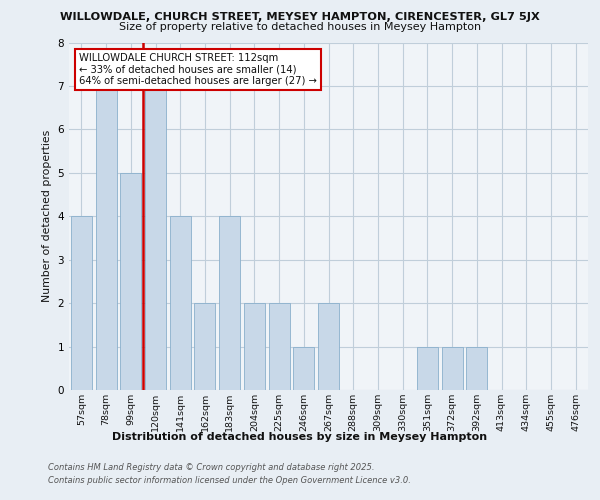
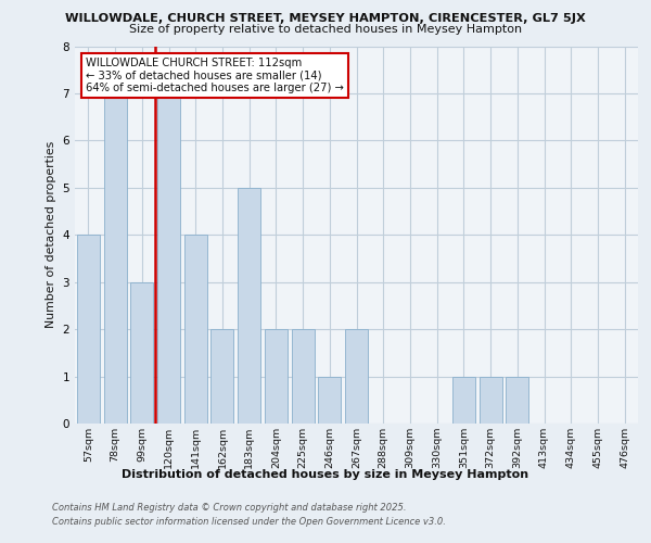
99sqm: 5 -> 3
183sqm: 4 -> 5
